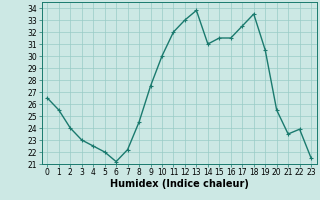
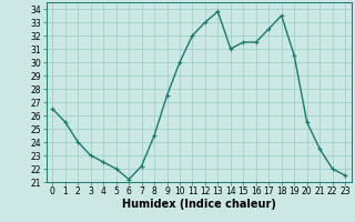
22: 23.9 -> 22.0
